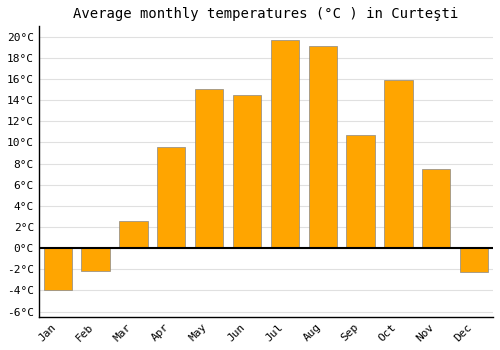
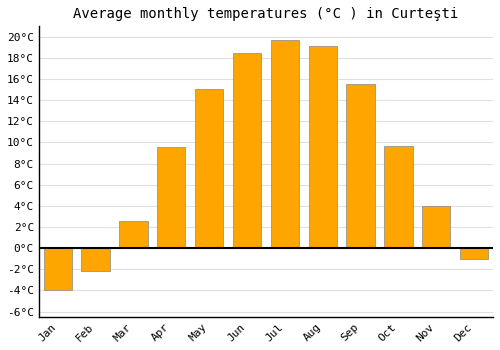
Jun: 14.5°C -> 18.5°C
Sep: 10.7°C -> 15.5°C
Oct: 15.9°C -> 9.7°C
Nov: 7.5°C -> 4.0°C
Dec: -2.3°C -> -1.0°C
